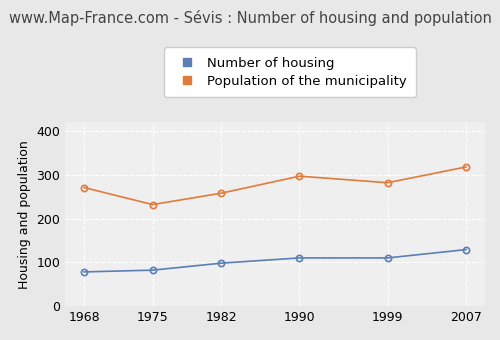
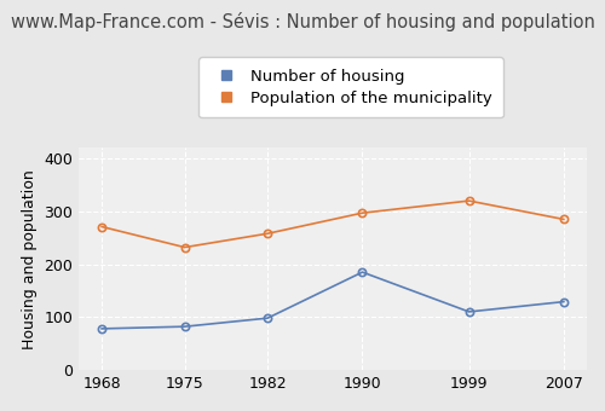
Number of housing/1990: 110 -> 185
Population of the municipality/1999: 282 -> 320
Population of the municipality/2007: 318 -> 285
